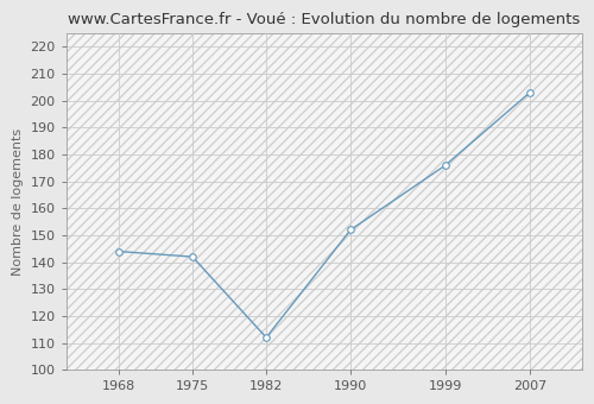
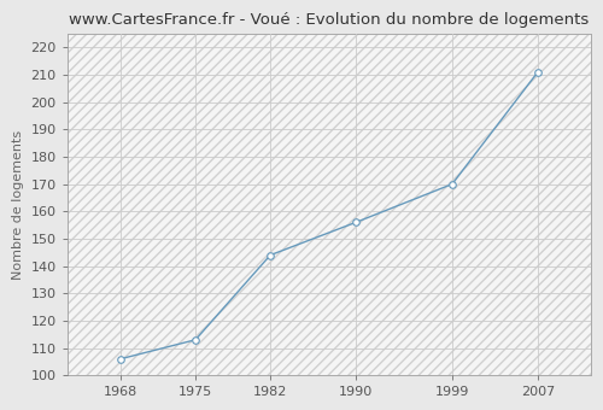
1968: 144 -> 106
1975: 142 -> 113
1982: 112 -> 144
1990: 152 -> 156
1999: 176 -> 170
2007: 203 -> 211
